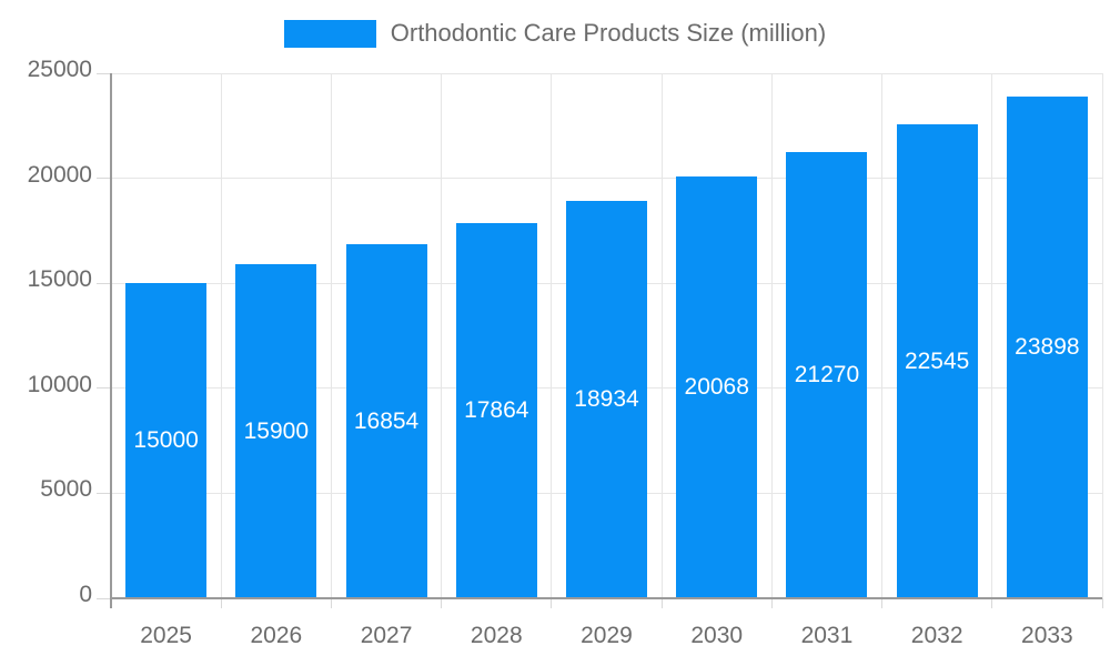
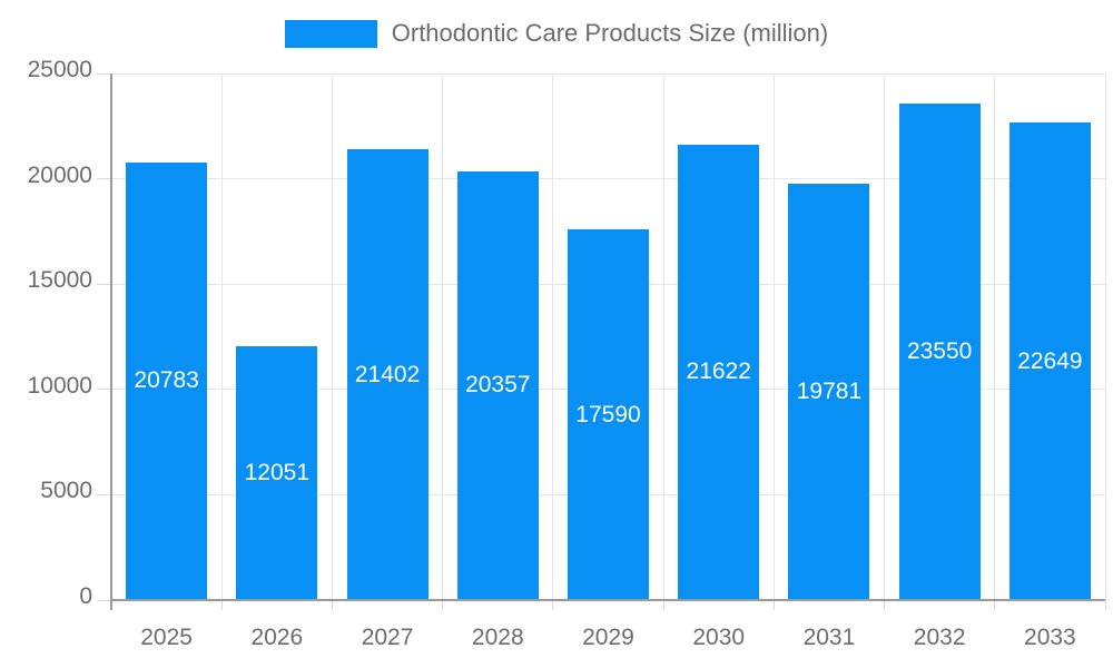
2025: 15000 -> 20783
2026: 15900 -> 12051
2027: 16854 -> 21402
2028: 17864 -> 20357
2029: 18934 -> 17590
2030: 20068 -> 21622
2031: 21270 -> 19781
2032: 22545 -> 23550
2033: 23898 -> 22649
